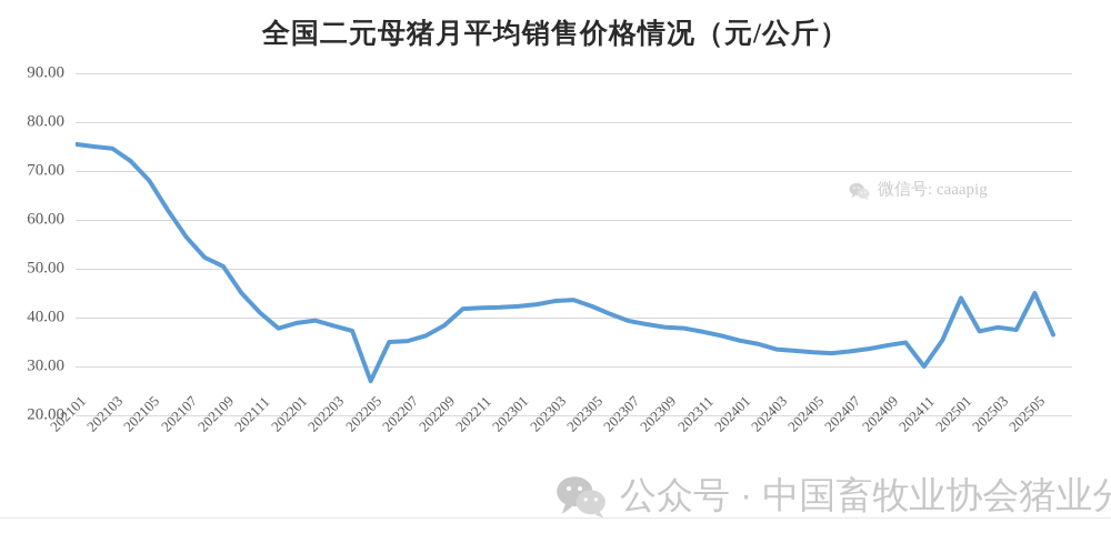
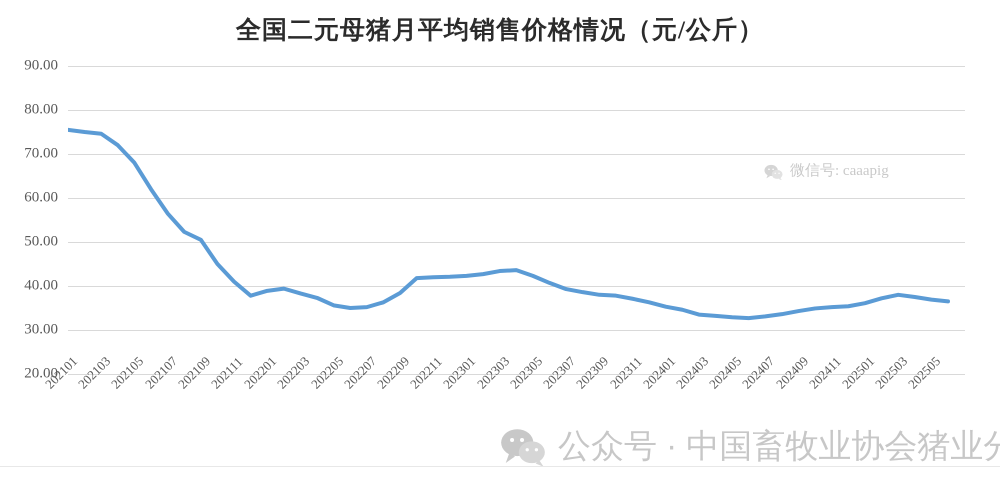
202205: 27 -> 36
202411: 30 -> 35
202501: 44 -> 36
202505: 45 -> 37
